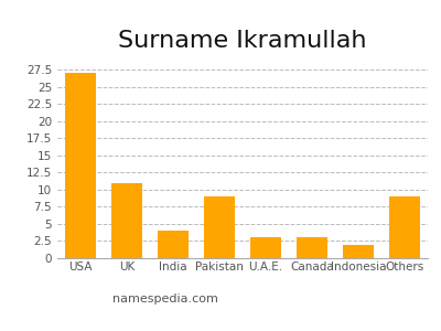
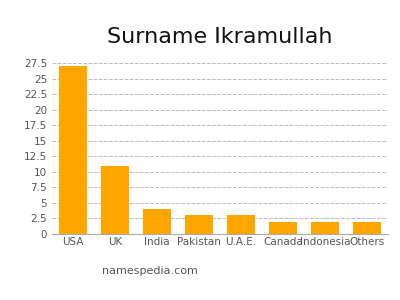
Pakistan: 9 -> 3
Canada: 3 -> 2
Others: 9 -> 2
